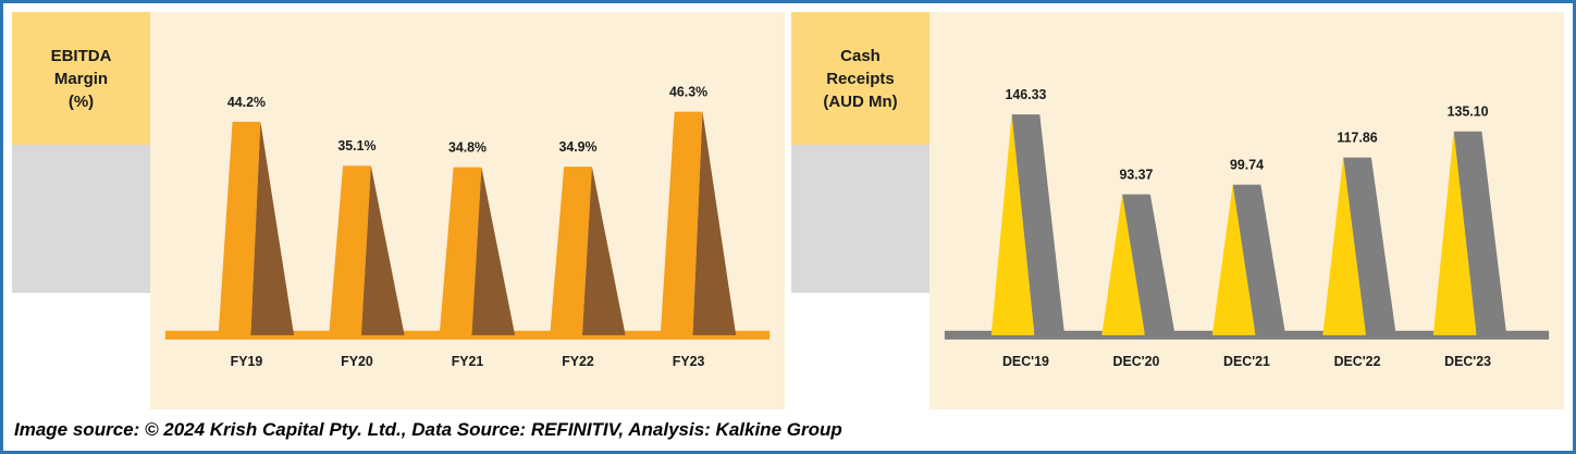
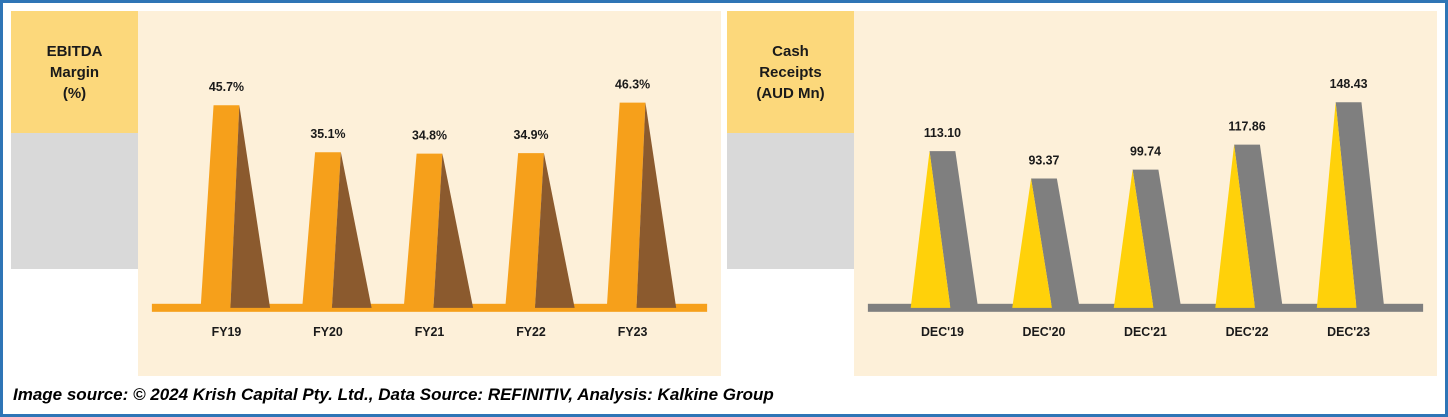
EBITDA Margin (%)/FY19: 44.2% -> 45.7%
Cash Receipts (AUD Mn)/DEC'19: 146.33 -> 113.10
Cash Receipts (AUD Mn)/DEC'23: 135.10 -> 148.43
